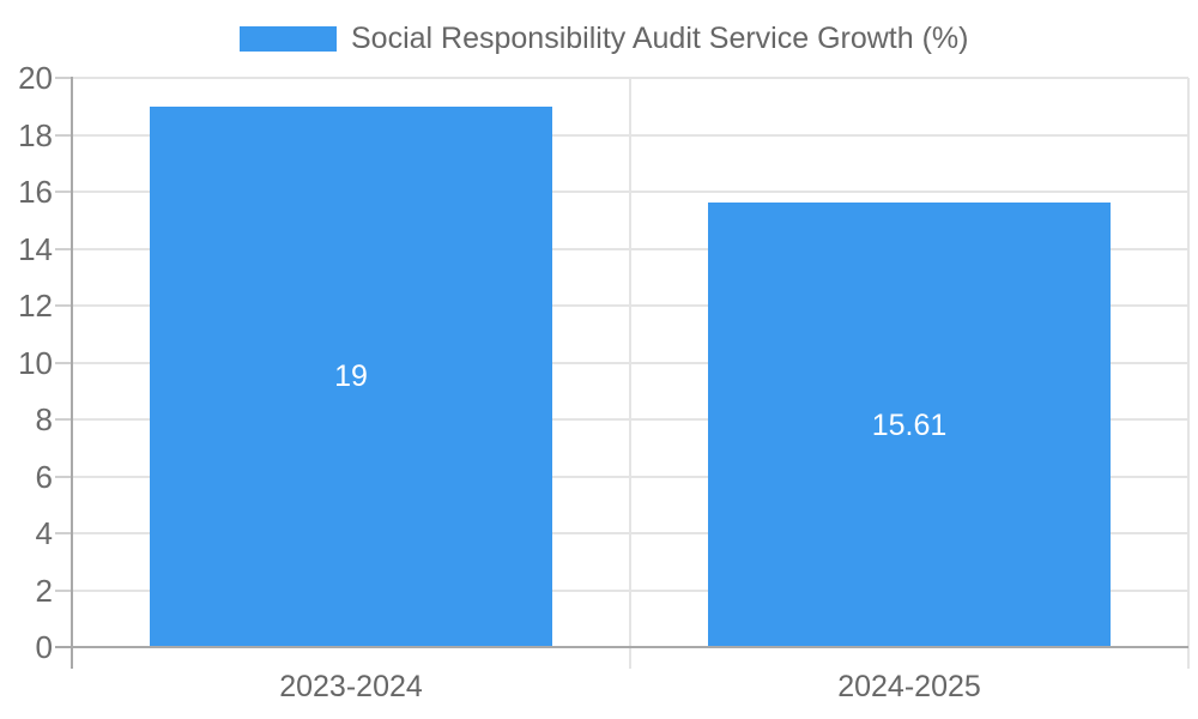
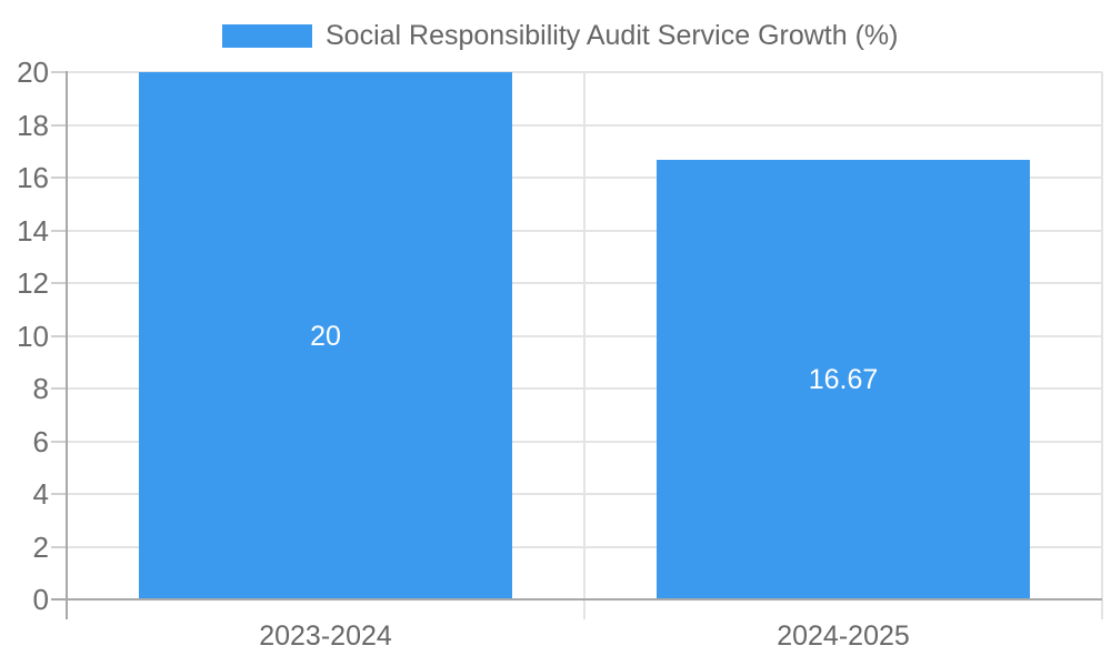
2023-2024: 19 -> 20
2024-2025: 15.61 -> 16.67
